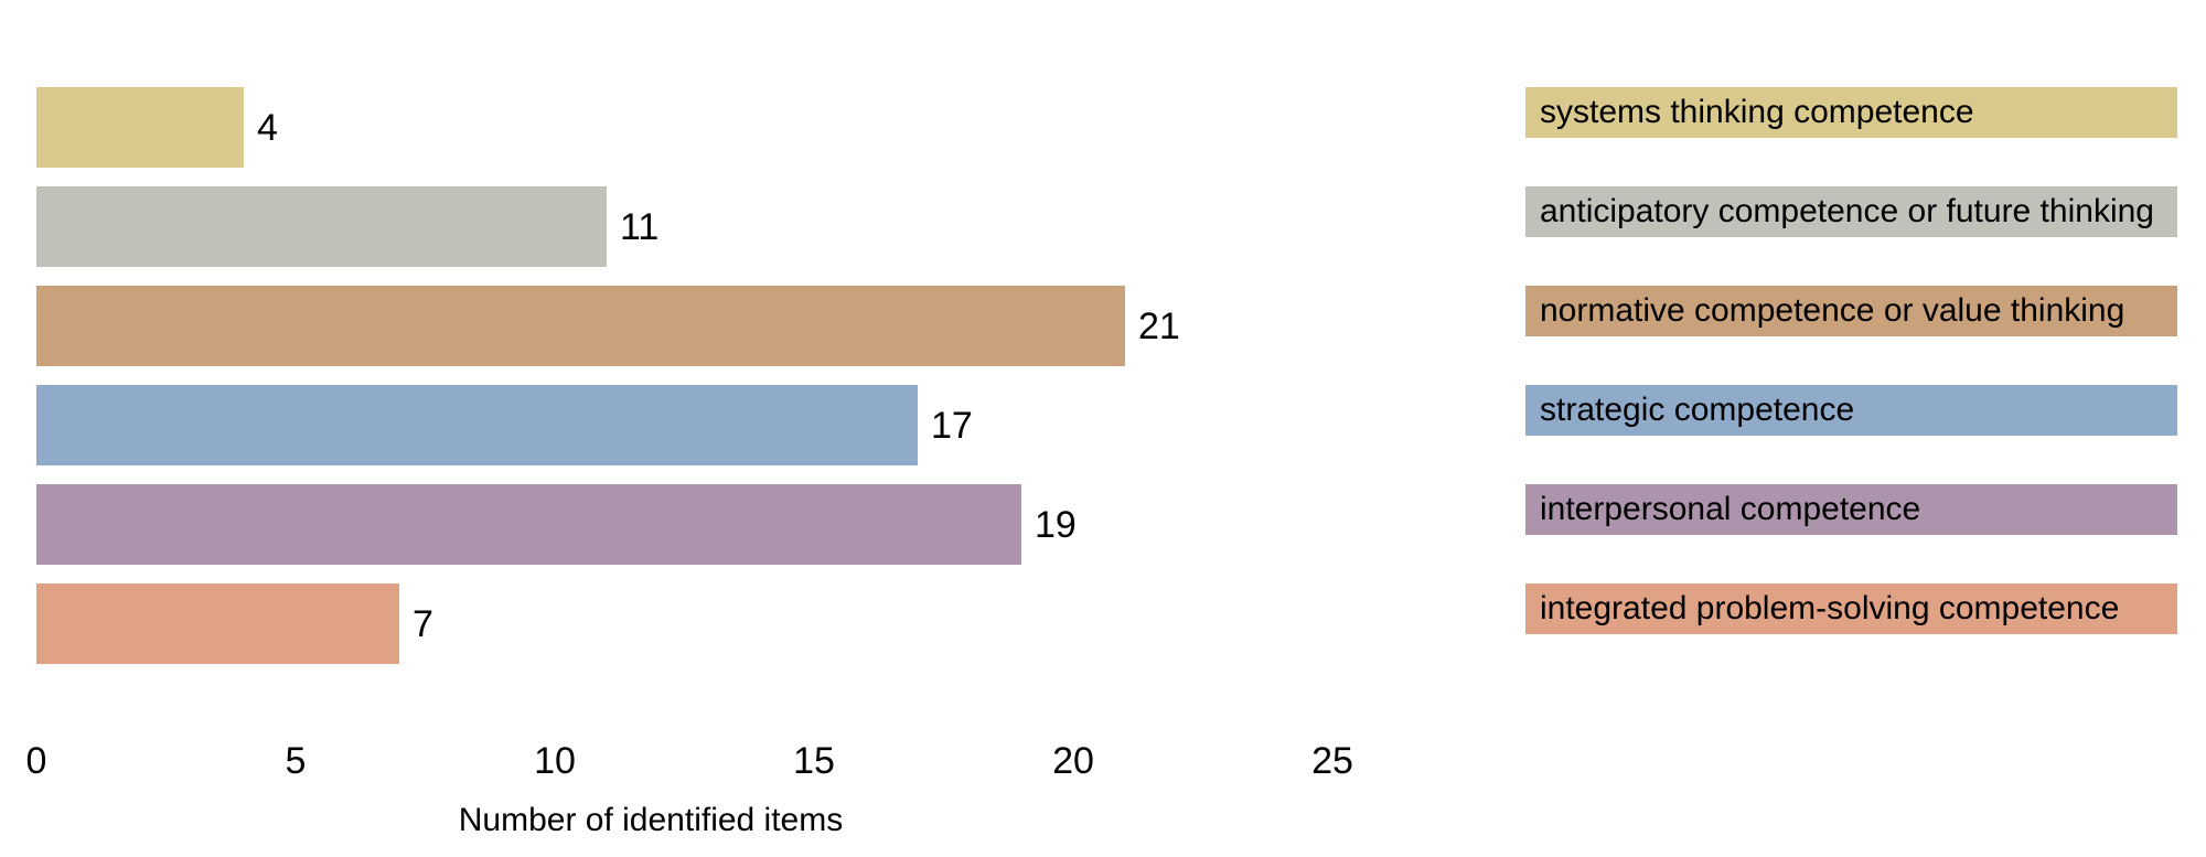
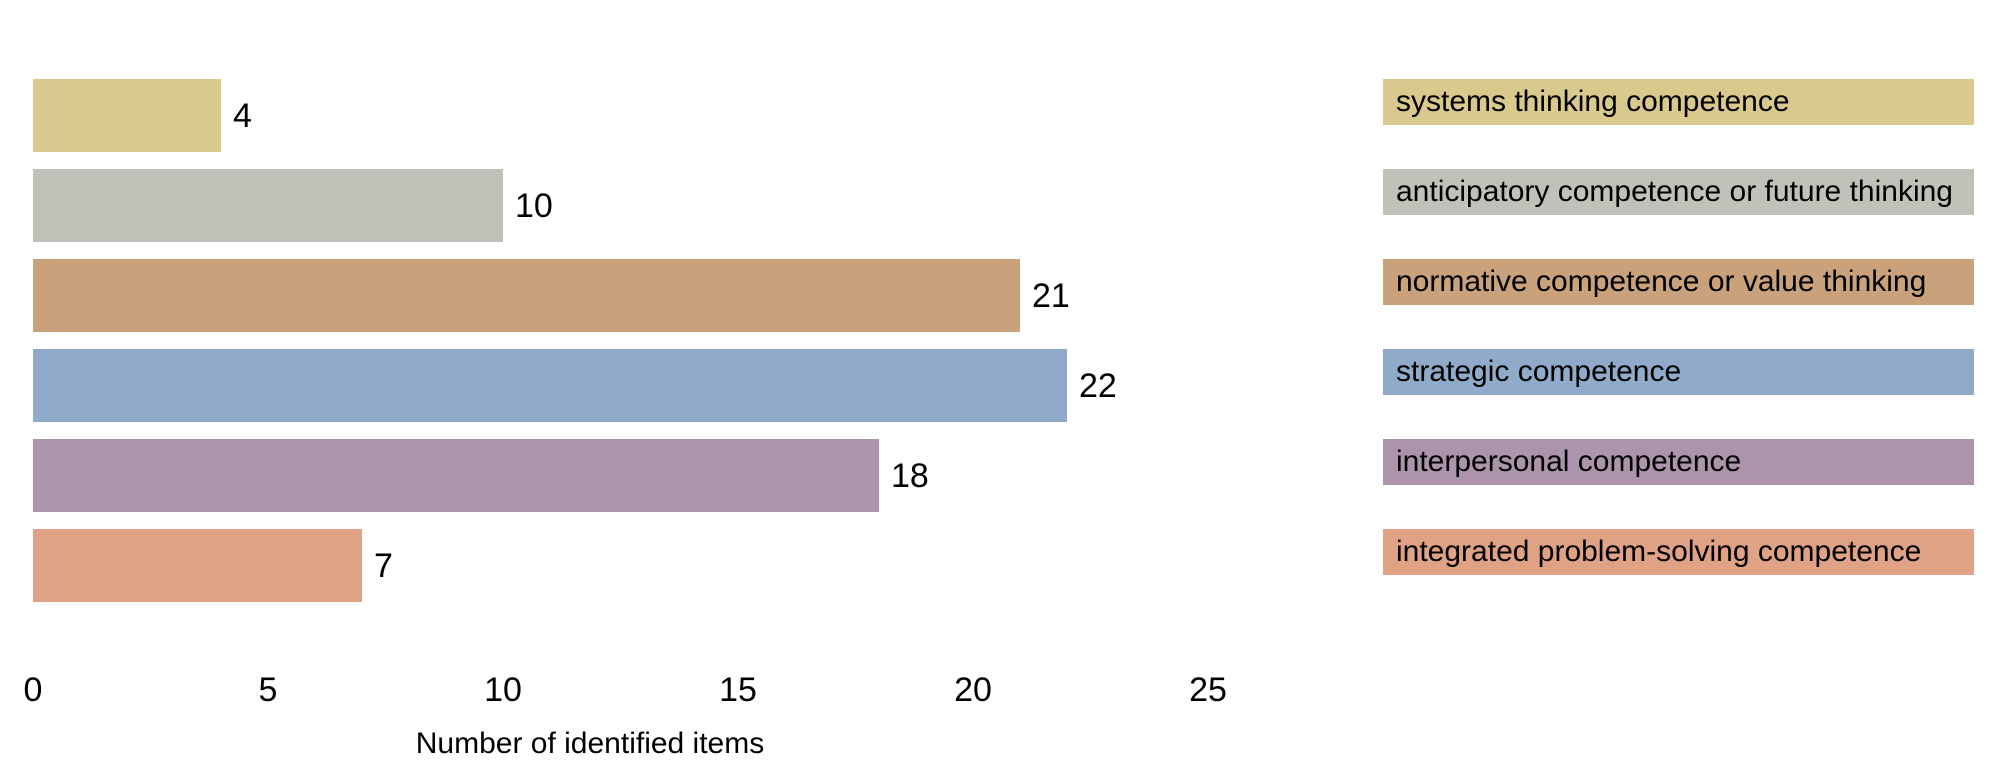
anticipatory competence or future thinking: 11 -> 10
strategic competence: 17 -> 22
interpersonal competence: 19 -> 18
